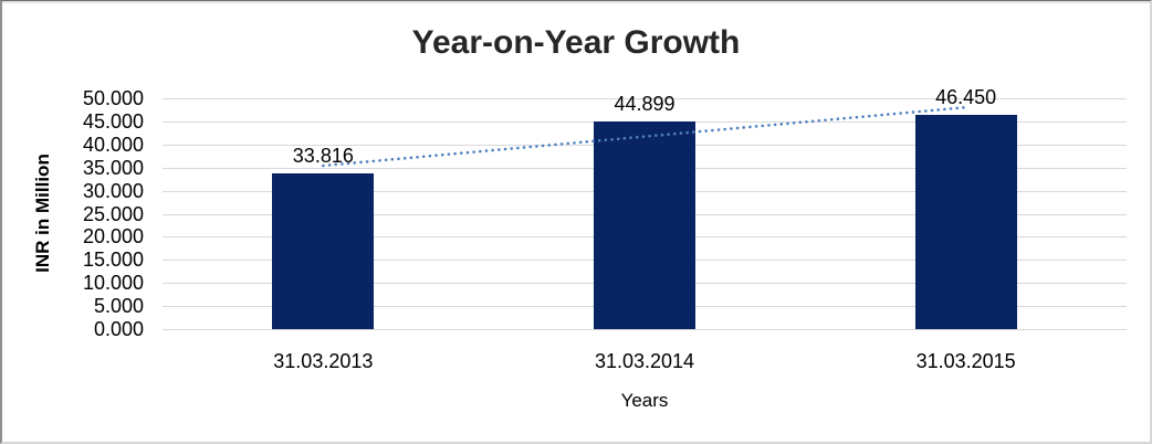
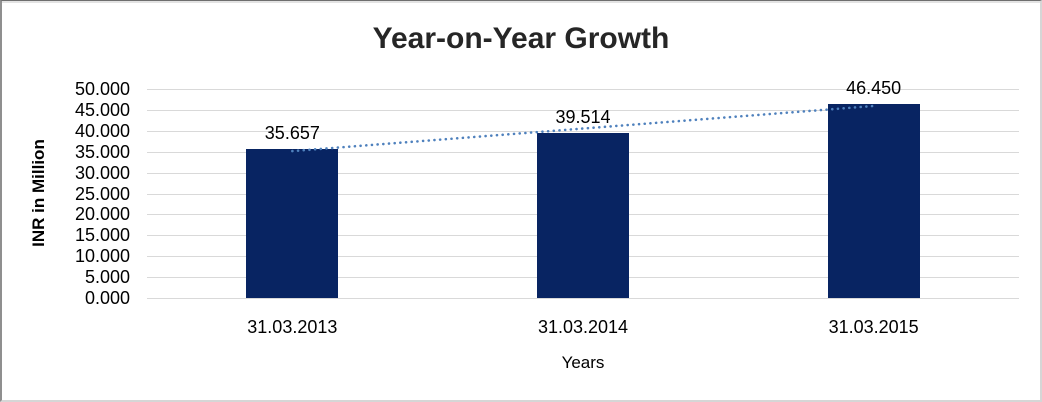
31.03.2013: 33.816 -> 35.657
31.03.2014: 44.899 -> 39.514
